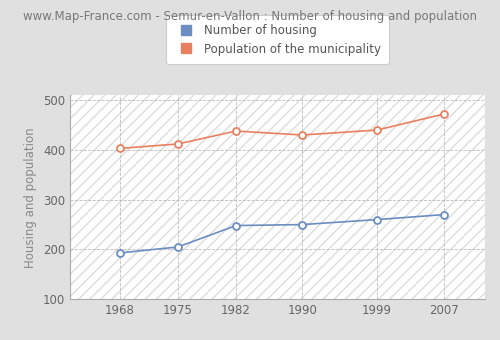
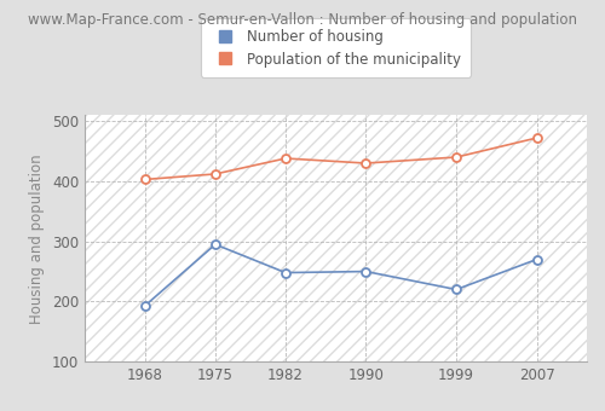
Number of housing/1975: 205 -> 295
Number of housing/1999: 260 -> 220
